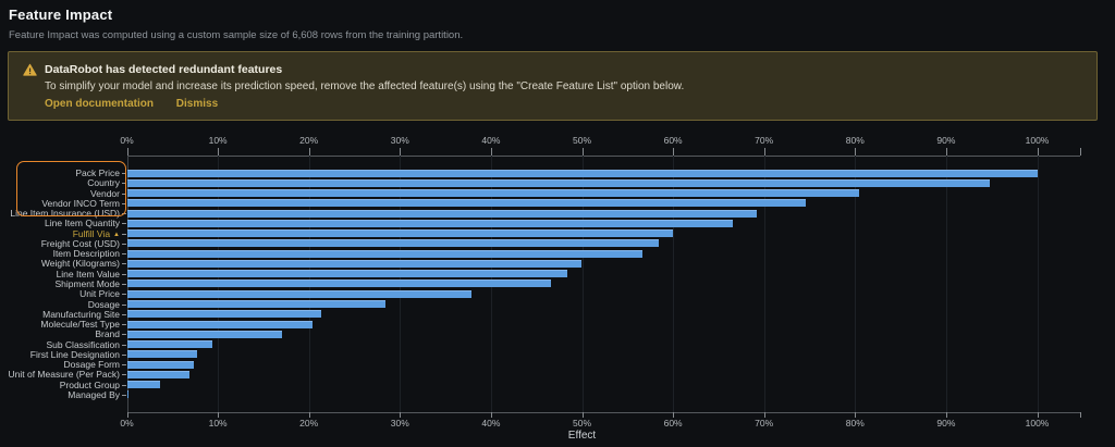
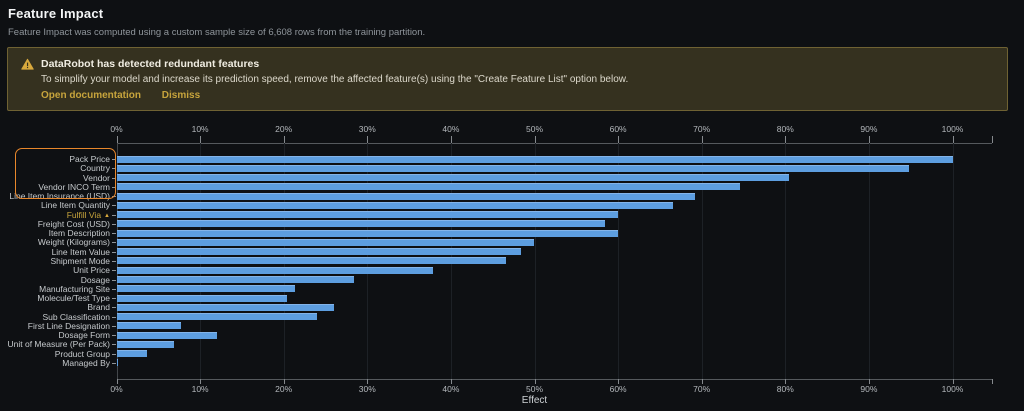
Item Description: 57% -> 60%
Brand: 17% -> 26%
Sub Classification: 9% -> 24%
Dosage Form: 7% -> 12%
